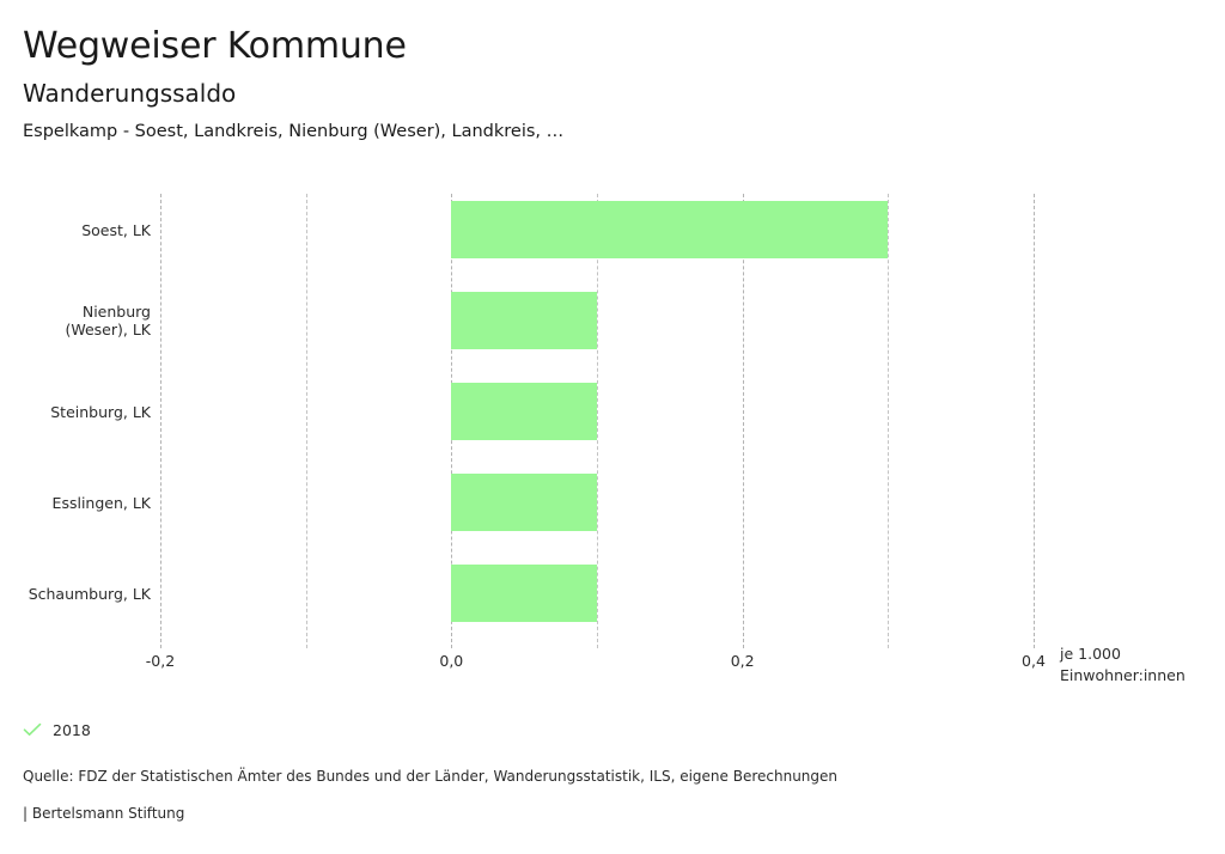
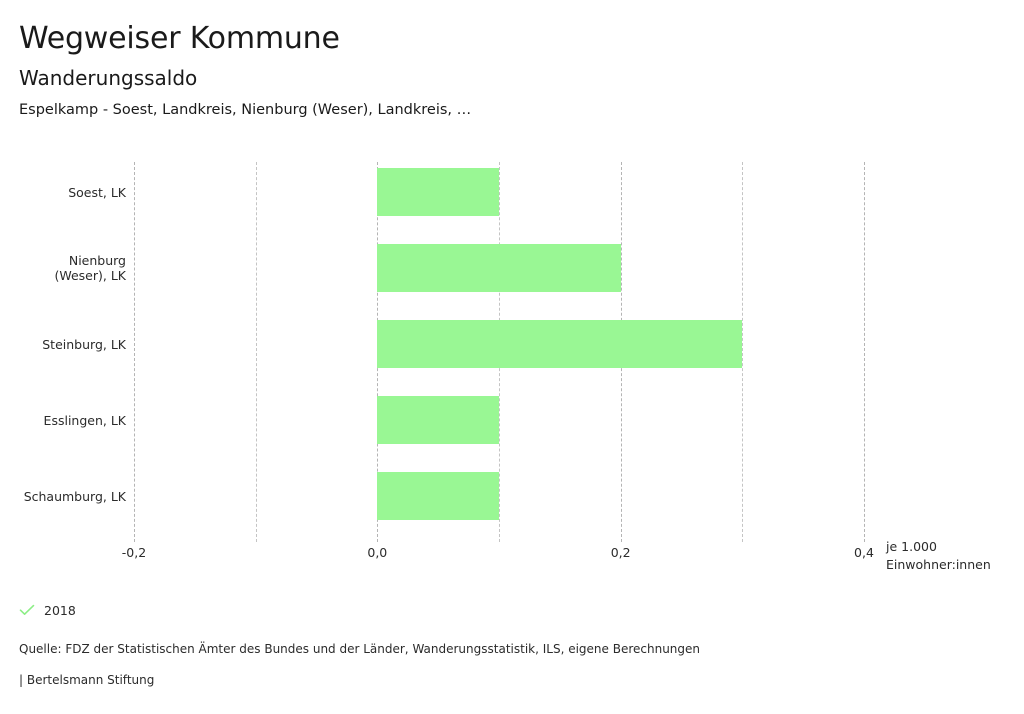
Soest, LK: 0,3 -> 0,1
Nienburg (Weser), LK: 0,1 -> 0,2
Steinburg, LK: 0,1 -> 0,3
